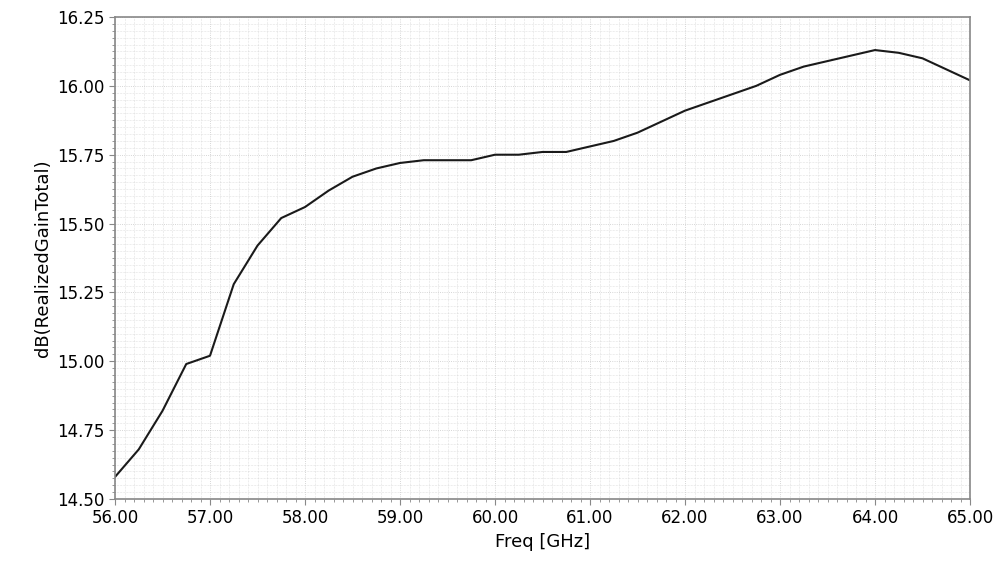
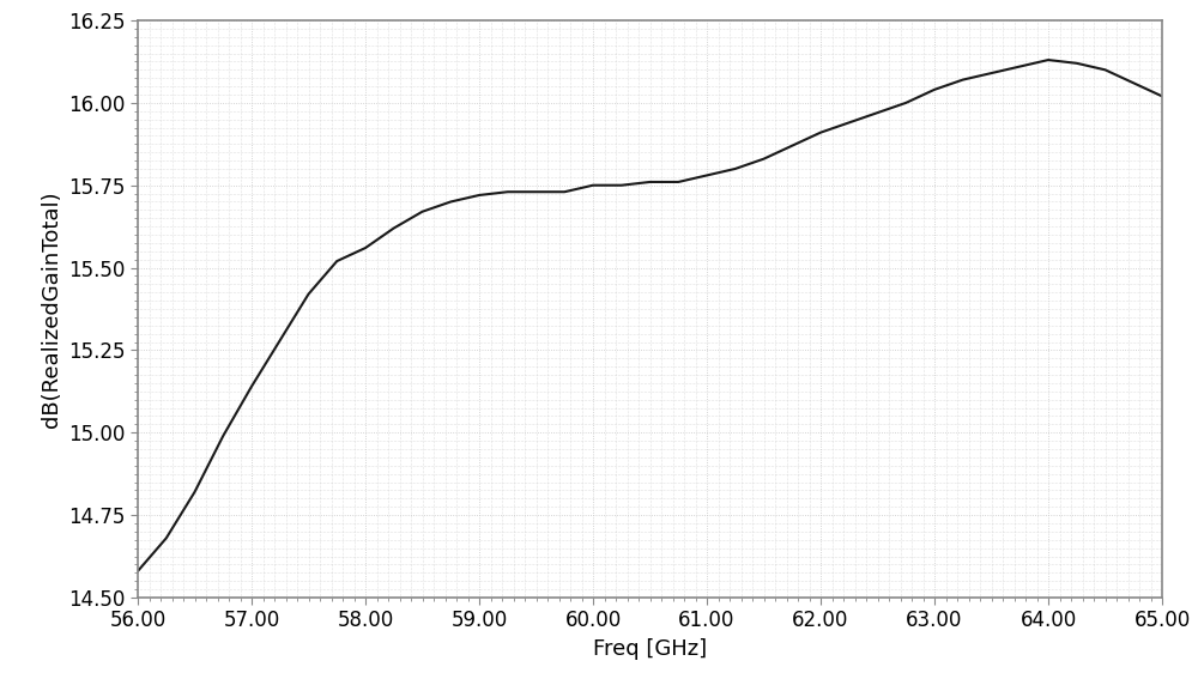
57.00: 15.02 -> 15.14
